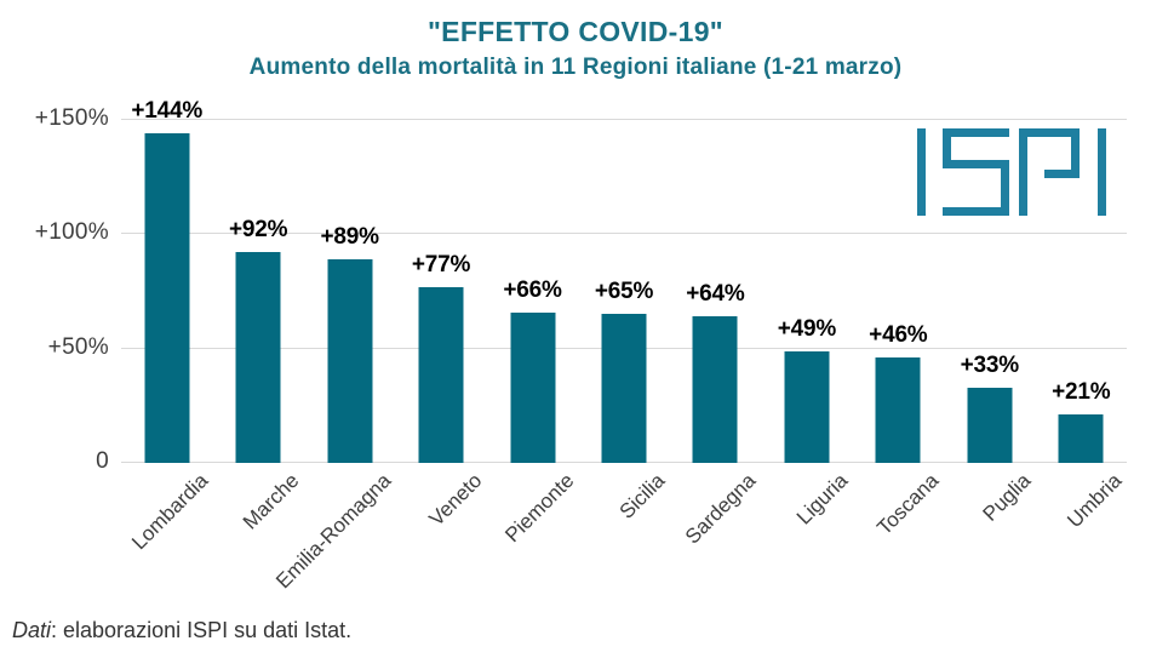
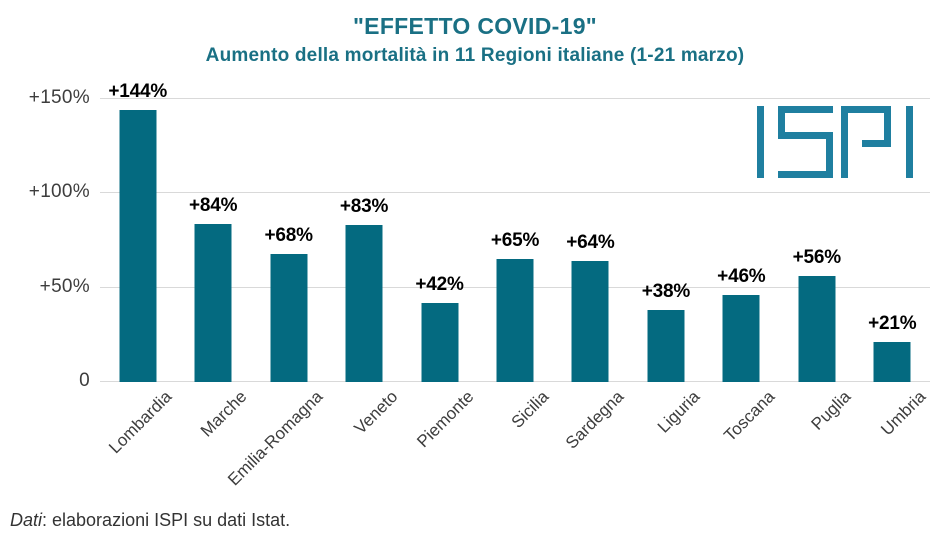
Marche: +92% -> +84%
Emilia-Romagna: +89% -> +68%
Veneto: +77% -> +83%
Piemonte: +66% -> +42%
Liguria: +49% -> +38%
Puglia: +33% -> +56%
